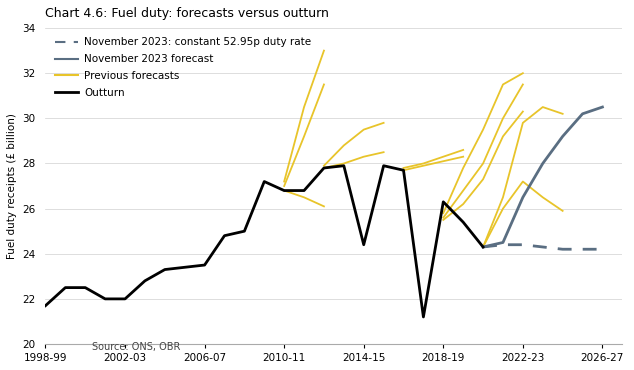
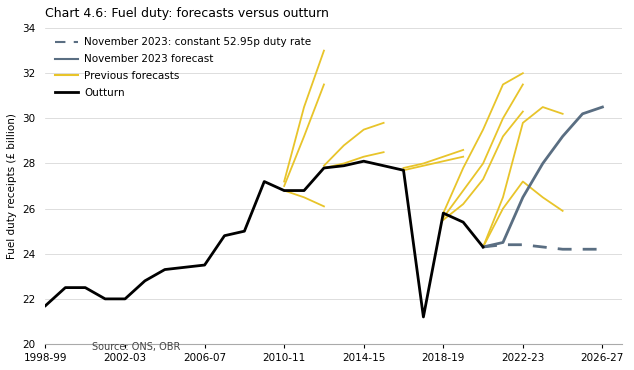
Outturn/2014-15: 24.4 -> 28.1
Outturn/2018-19: 26.3 -> 25.8
